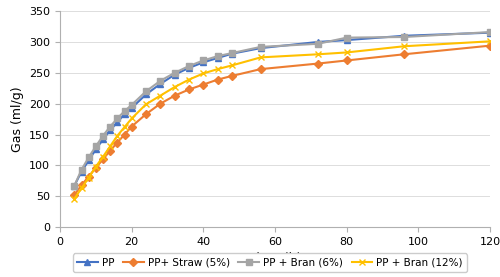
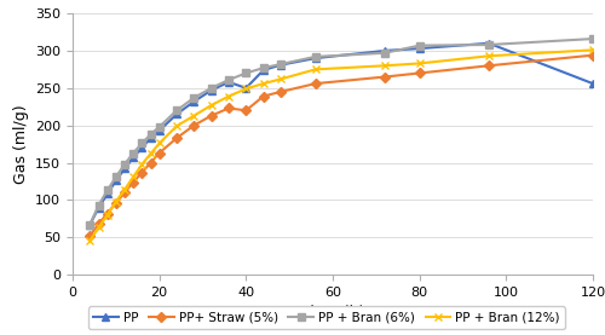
PP/40: 267 -> 250
PP+ Straw (5%)/40: 231 -> 220
PP/120: 315 -> 256
